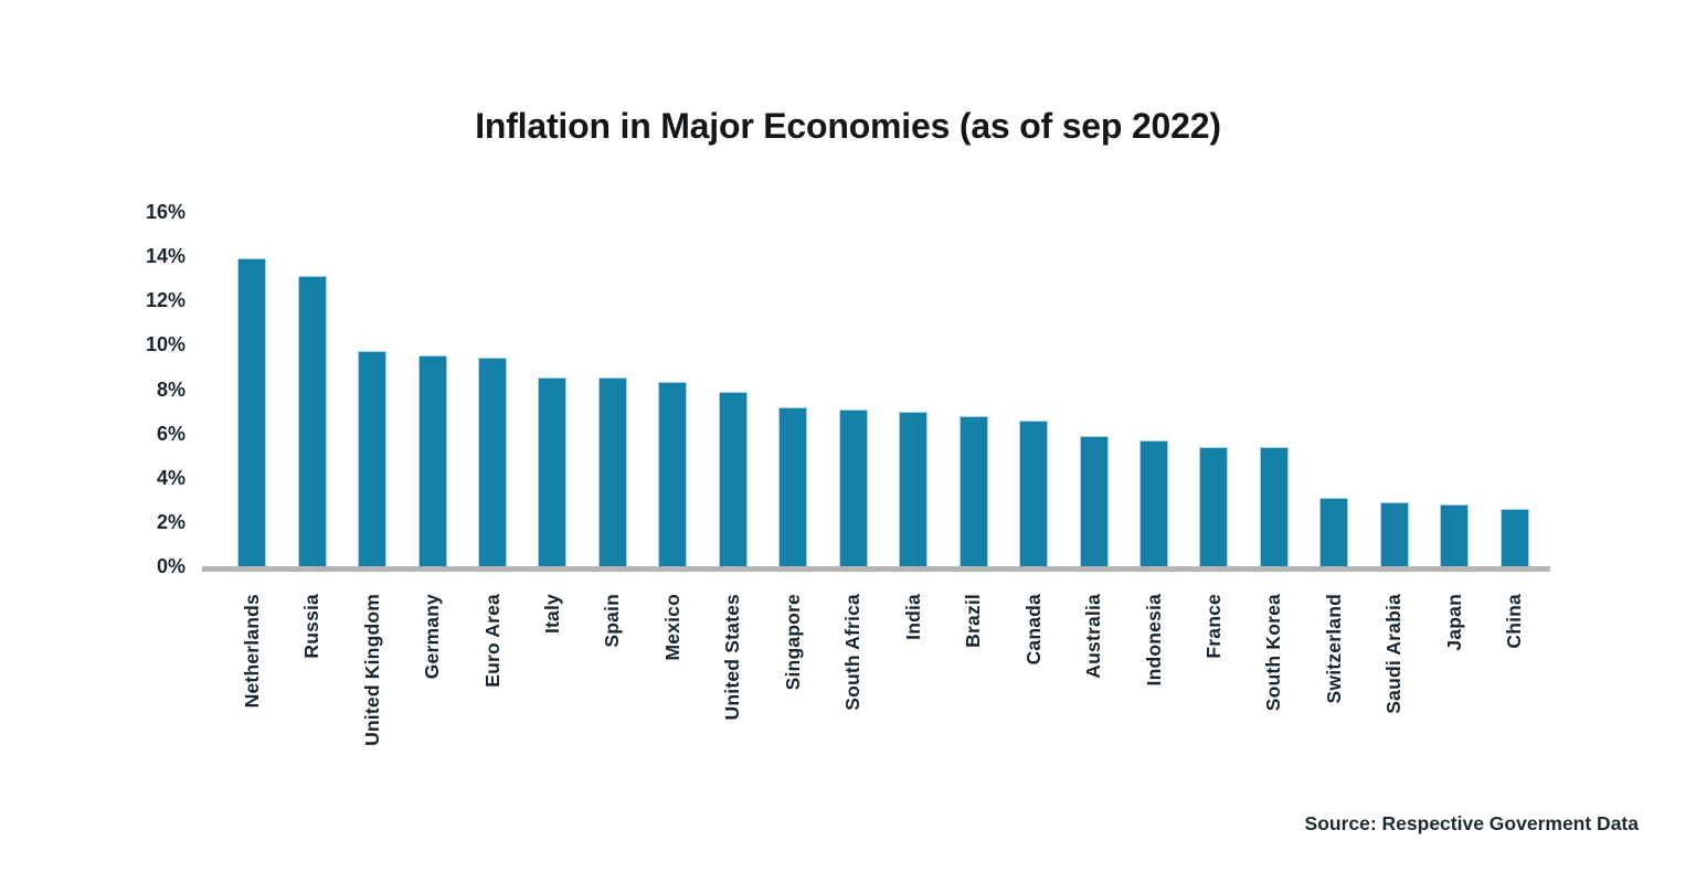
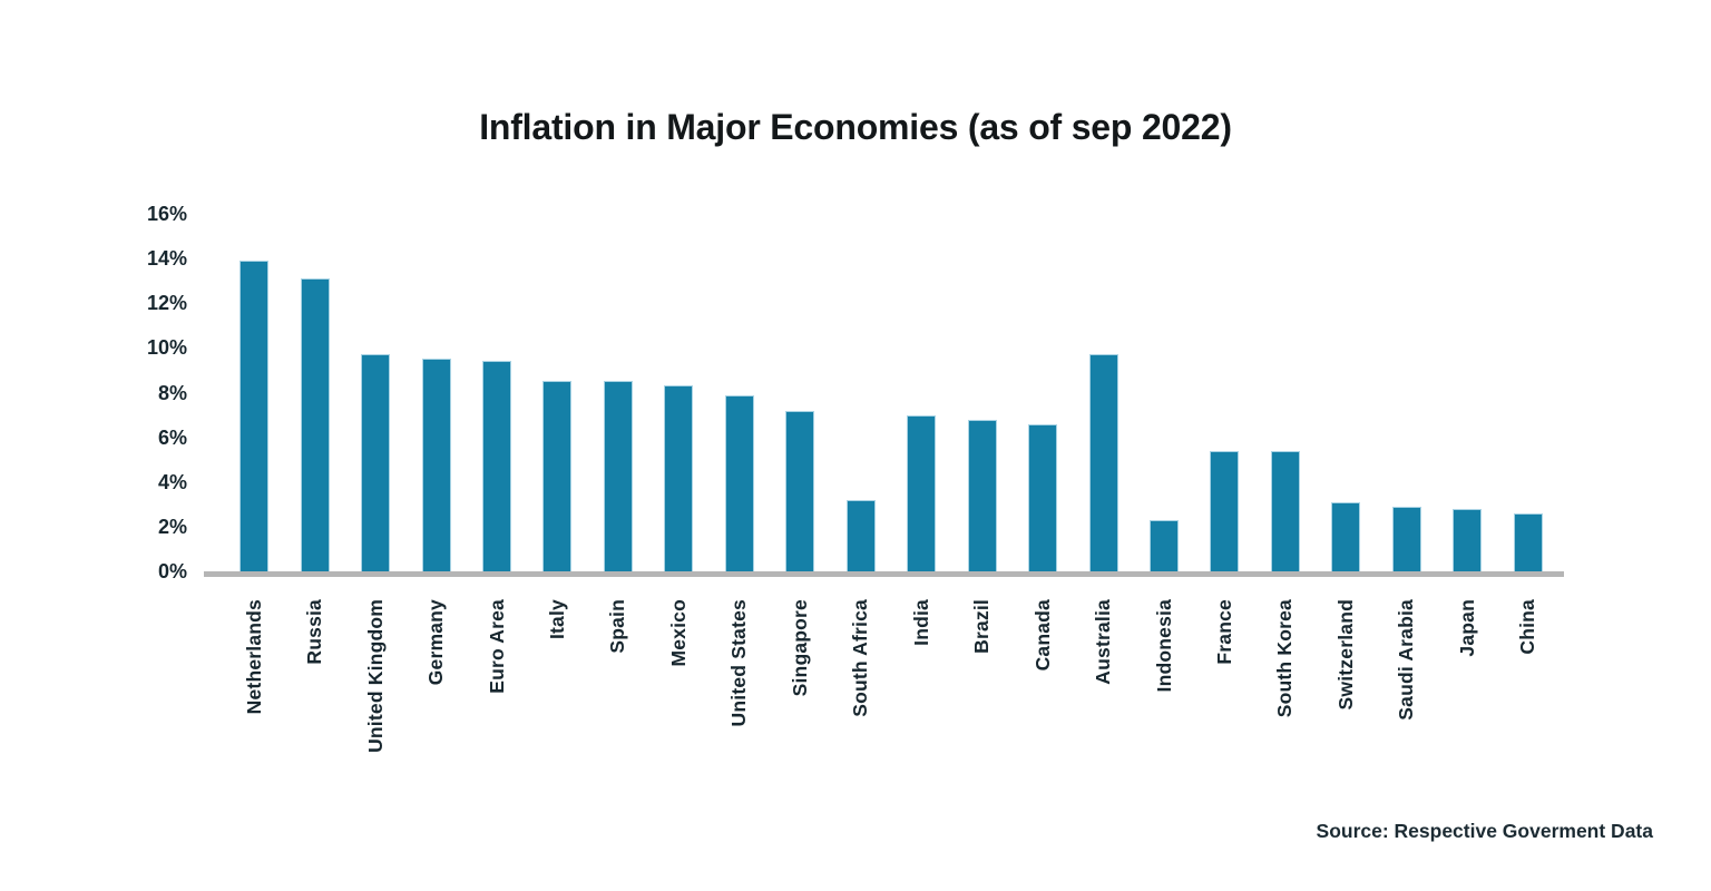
South Africa: 7.1% -> 3.2%
Australia: 5.9% -> 9.7%
Indonesia: 5.7% -> 2.3%
